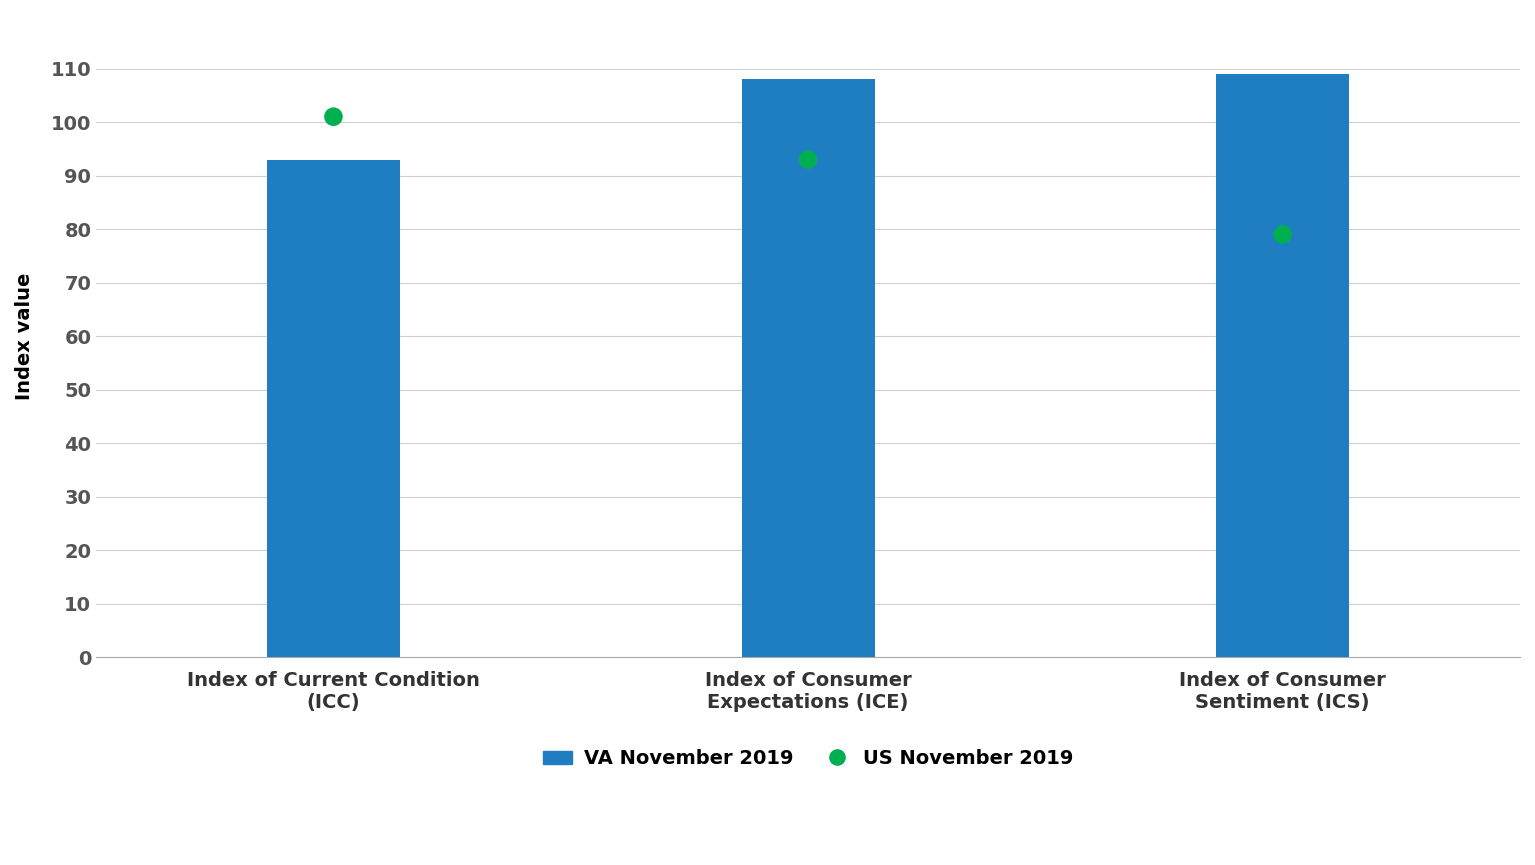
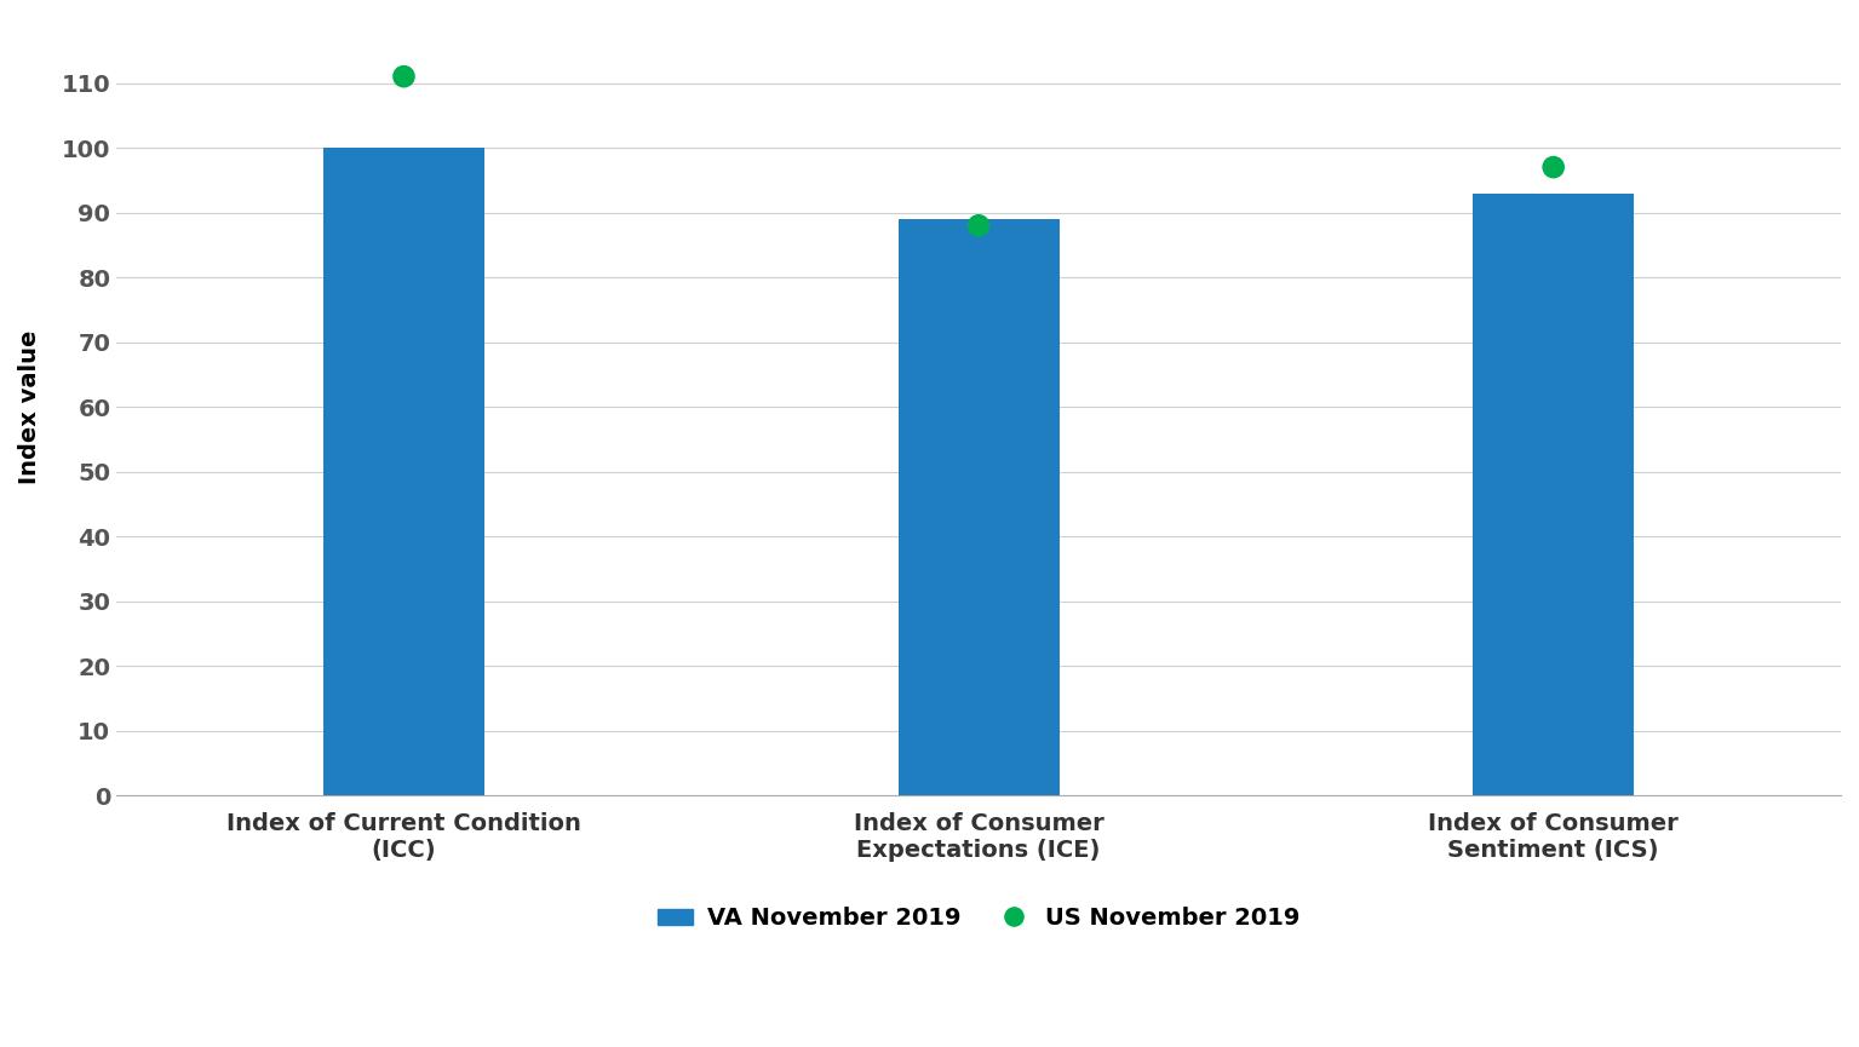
VA November 2019/Index of Current Condition (ICC): 93 -> 100
US November 2019/Index of Current Condition (ICC): 101 -> 111
VA November 2019/Index of Consumer Expectations (ICE): 108 -> 89
US November 2019/Index of Consumer Expectations (ICE): 93 -> 88
VA November 2019/Index of Consumer Sentiment (ICS): 109 -> 93
US November 2019/Index of Consumer Sentiment (ICS): 79 -> 97
